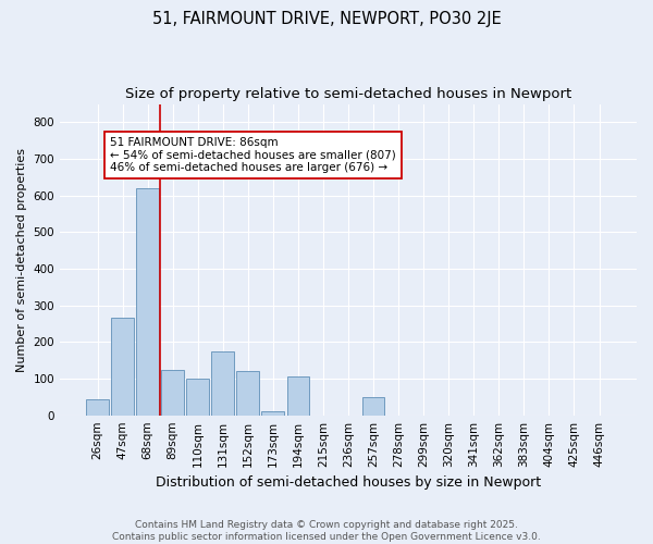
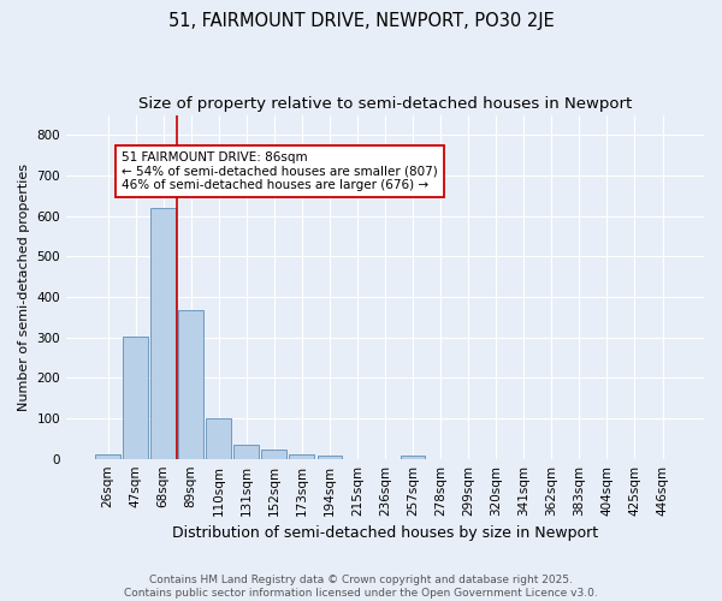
26sqm: 45 -> 12
47sqm: 265 -> 303
89sqm: 125 -> 366
131sqm: 175 -> 35
152sqm: 120 -> 22
194sqm: 105 -> 8
257sqm: 50 -> 7
